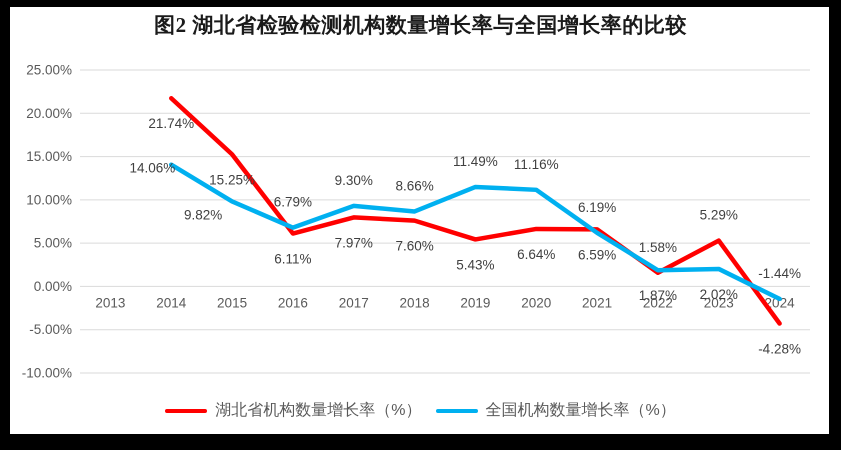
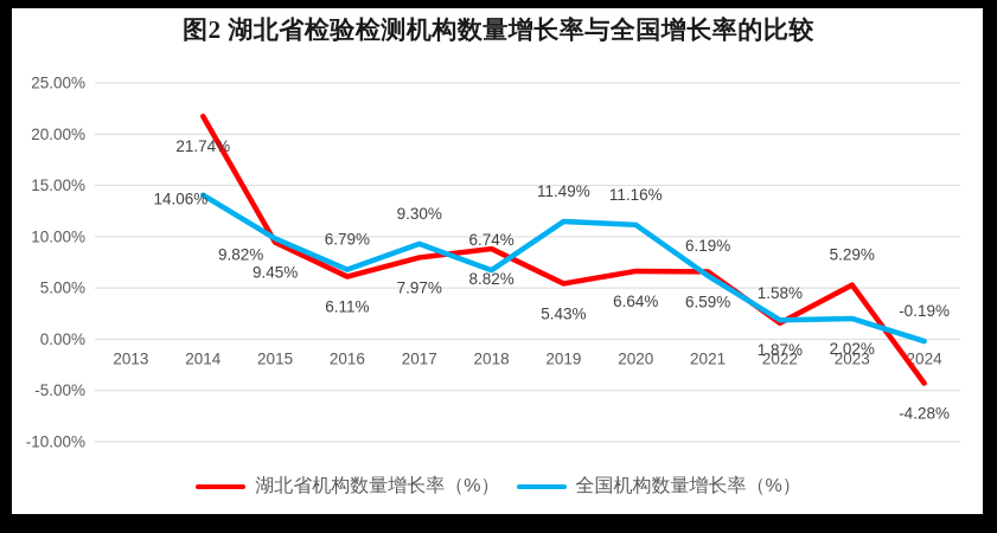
湖北省机构数量增长率（%）/2015: 15.25% -> 9.45%
湖北省机构数量增长率（%）/2018: 7.60% -> 8.82%
全国机构数量增长率（%）/2018: 8.66% -> 6.74%
全国机构数量增长率（%）/2024: -1.44% -> -0.19%
